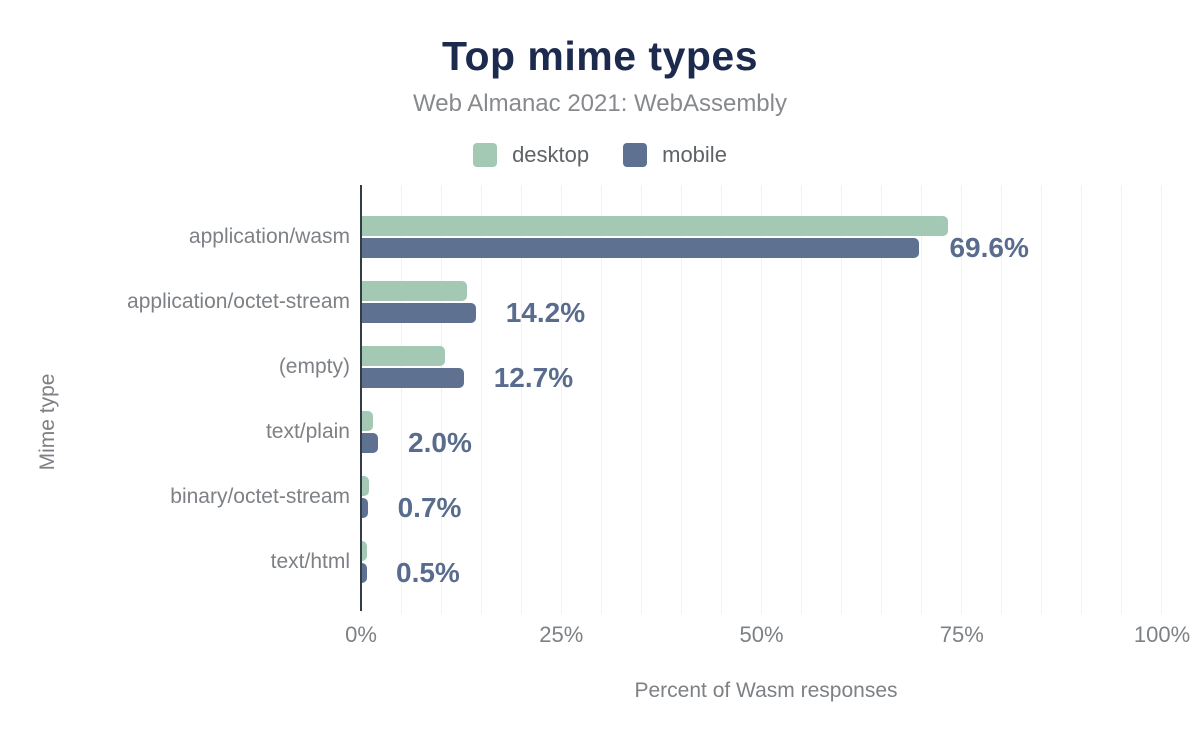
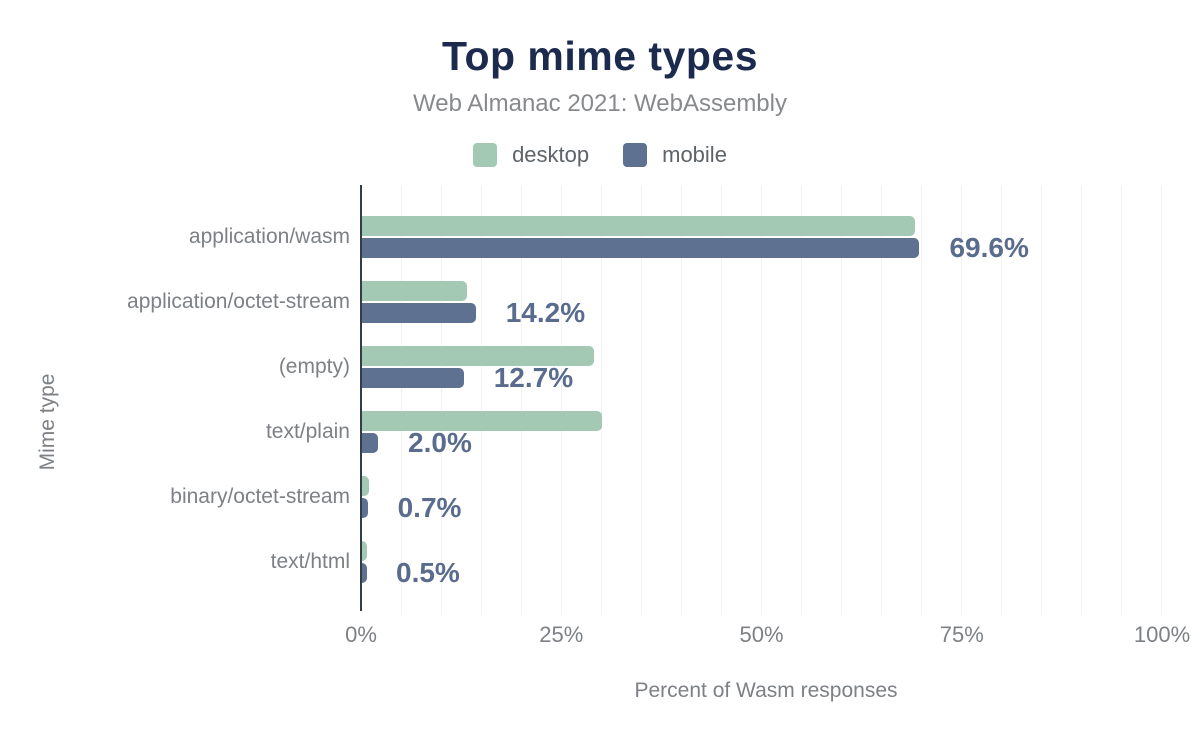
desktop/application/wasm: 73% -> 69%
desktop/(empty): 10% -> 29%
desktop/text/plain: 1% -> 30%
